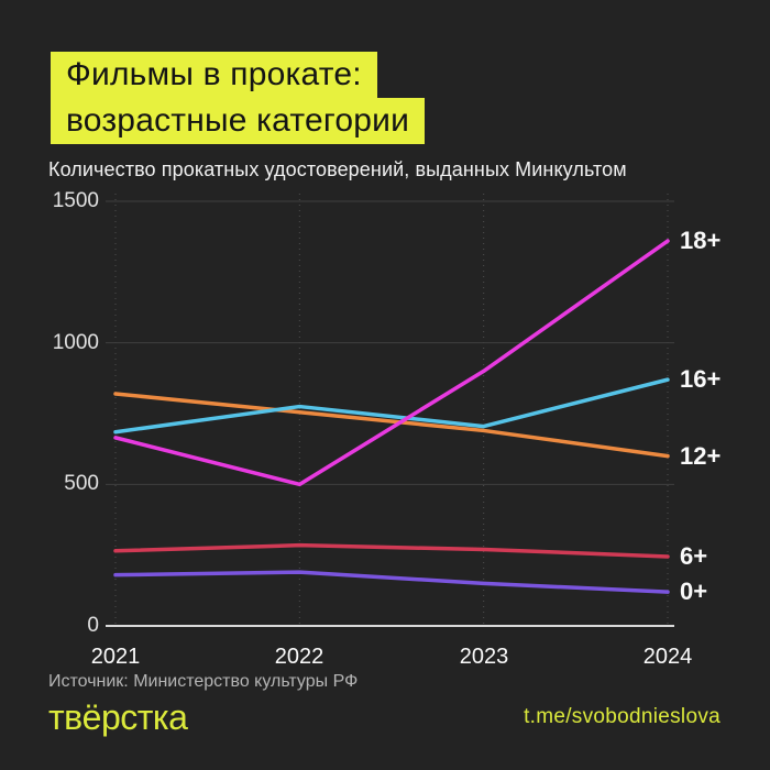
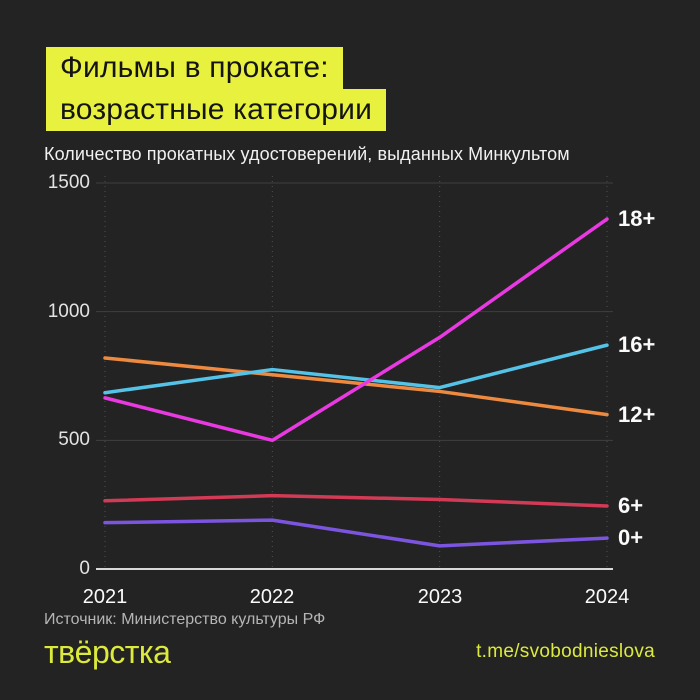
0+/2023: 150 -> 90
